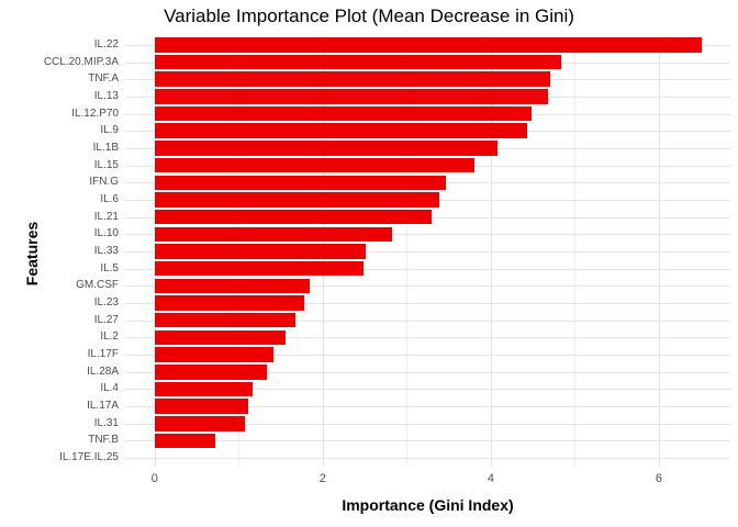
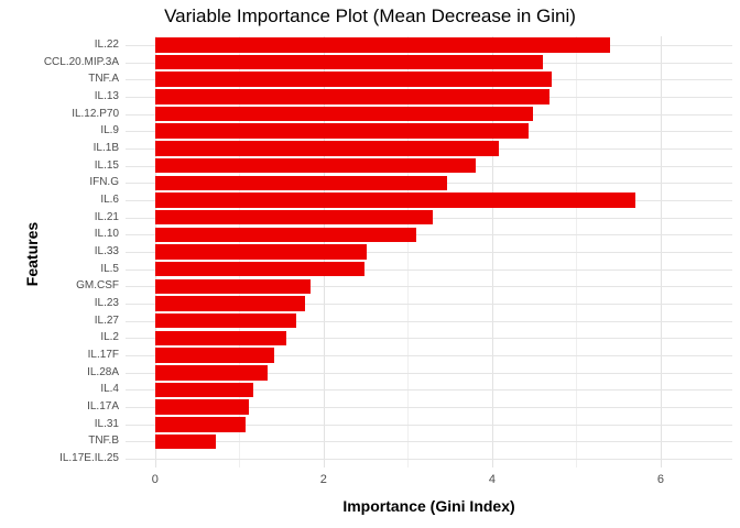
IL.22: 6.5 -> 5.4
CCL.20.MIP.3A: 4.8 -> 4.6
IL.6: 3.4 -> 5.7
IL.10: 2.8 -> 3.1
